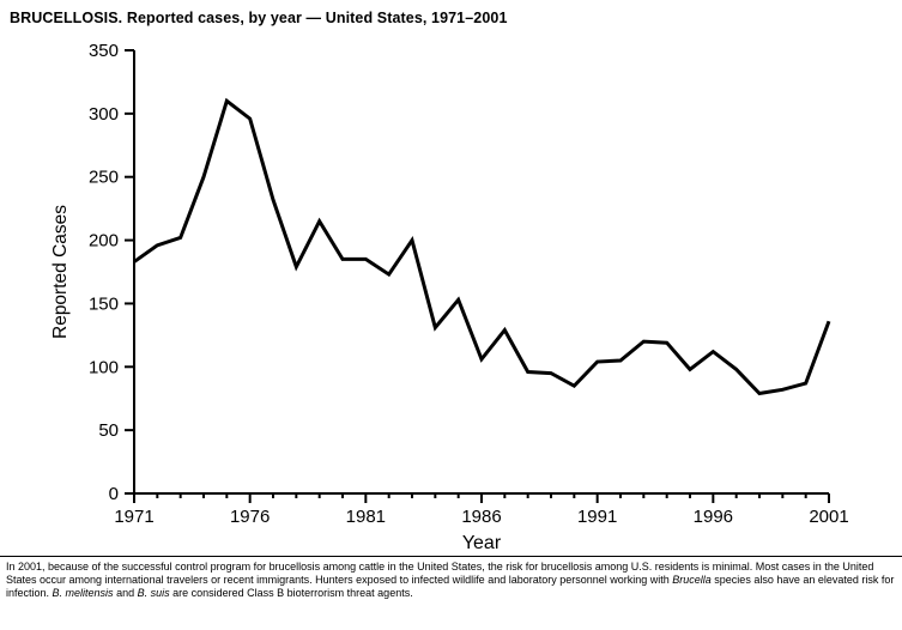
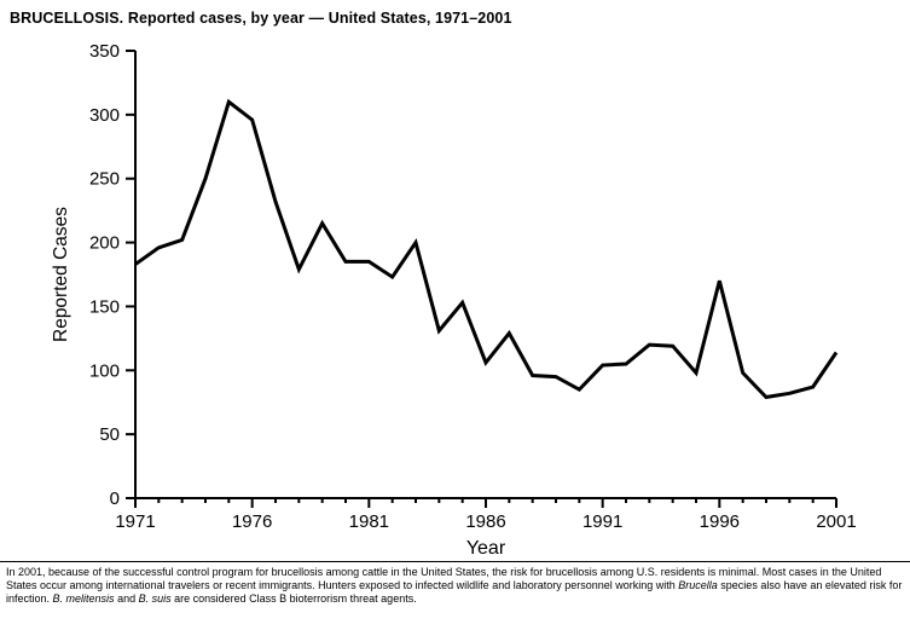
1996: 112 -> 170
2001: 136 -> 114
